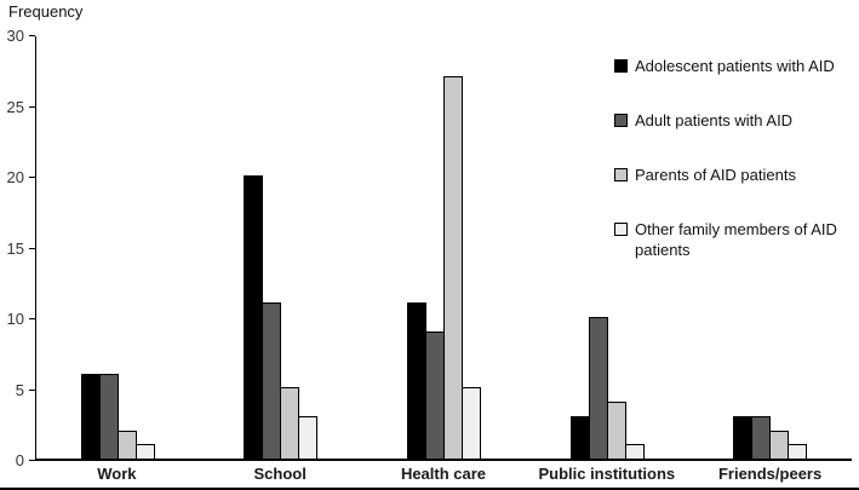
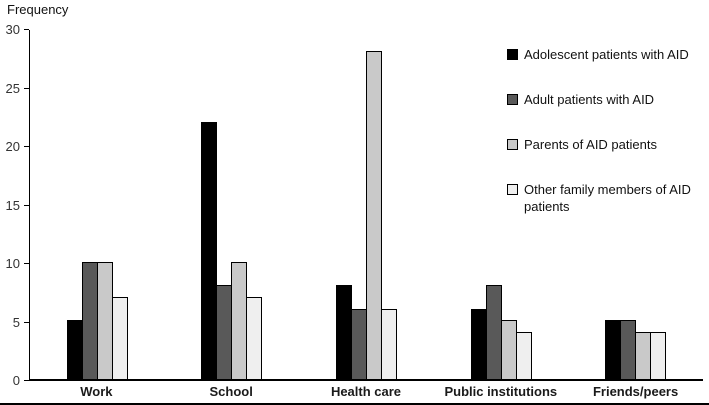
Adolescent patients with AID/Work: 6 -> 5
Adult patients with AID/Work: 6 -> 10
Parents of AID patients/Work: 2 -> 10
Other family members of AID patients/Work: 1 -> 7
Adolescent patients with AID/School: 20 -> 22
Adult patients with AID/School: 11 -> 8
Parents of AID patients/School: 5 -> 10
Other family members of AID patients/School: 3 -> 7
Adolescent patients with AID/Health care: 11 -> 8
Adult patients with AID/Health care: 9 -> 6
Parents of AID patients/Health care: 27 -> 28
Other family members of AID patients/Health care: 5 -> 6
Adolescent patients with AID/Public institutions: 3 -> 6
Adult patients with AID/Public institutions: 10 -> 8
Parents of AID patients/Public institutions: 4 -> 5
Other family members of AID patients/Public institutions: 1 -> 4
Adolescent patients with AID/Friends/peers: 3 -> 5
Adult patients with AID/Friends/peers: 3 -> 5
Parents of AID patients/Friends/peers: 2 -> 4
Other family members of AID patients/Friends/peers: 1 -> 4
